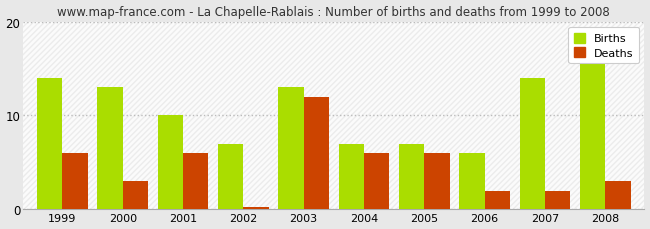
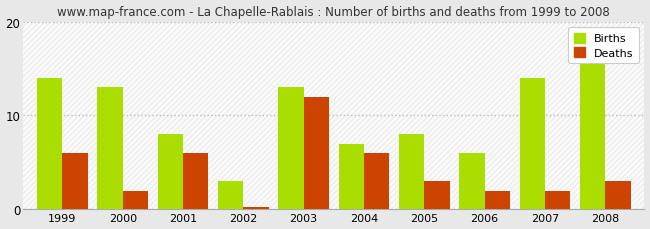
Deaths/2000: 3.0 -> 2.0
Births/2001: 10 -> 8
Births/2002: 7 -> 3
Births/2005: 7 -> 8
Deaths/2005: 6.0 -> 3.0
